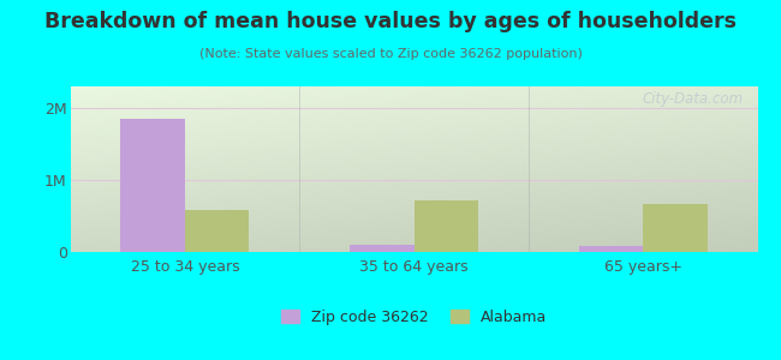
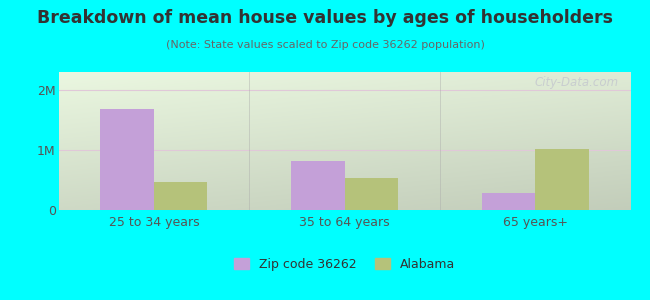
Zip code 36262/25 to 34 years: 1.85M -> 1.68M
Alabama/25 to 34 years: 0.59M -> 0.46M
Zip code 36262/35 to 64 years: 0.10M -> 0.82M
Alabama/35 to 64 years: 0.72M -> 0.54M
Zip code 36262/65 years+: 0.08M -> 0.28M
Alabama/65 years+: 0.66M -> 1.02M
